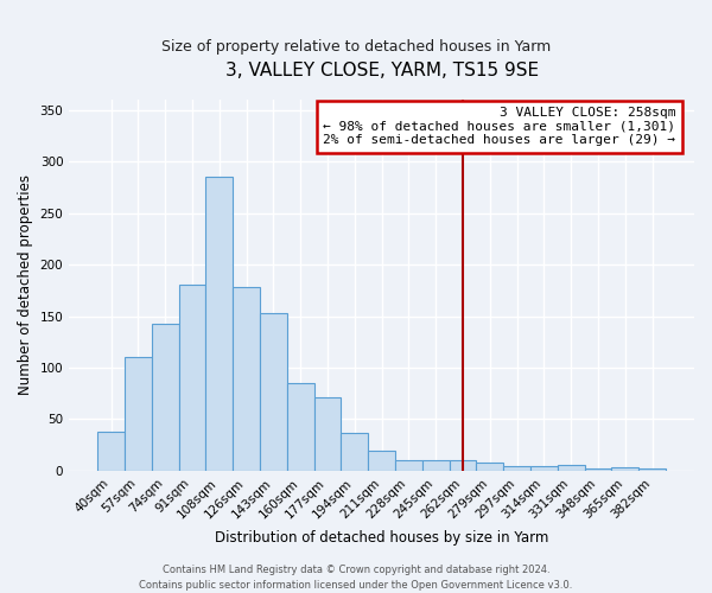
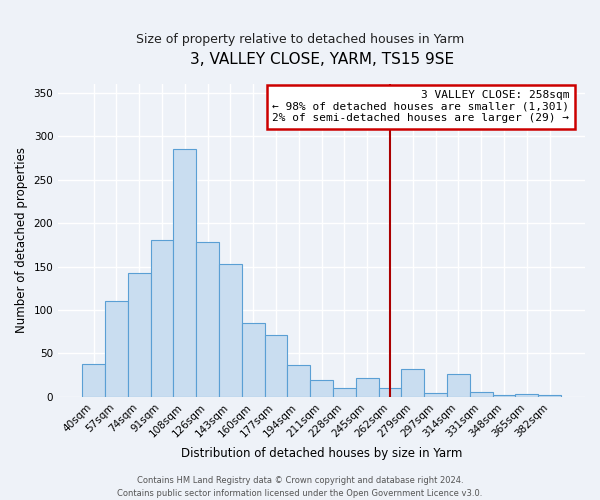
245sqm: 10 -> 22
279sqm: 8 -> 32
314sqm: 5 -> 26
